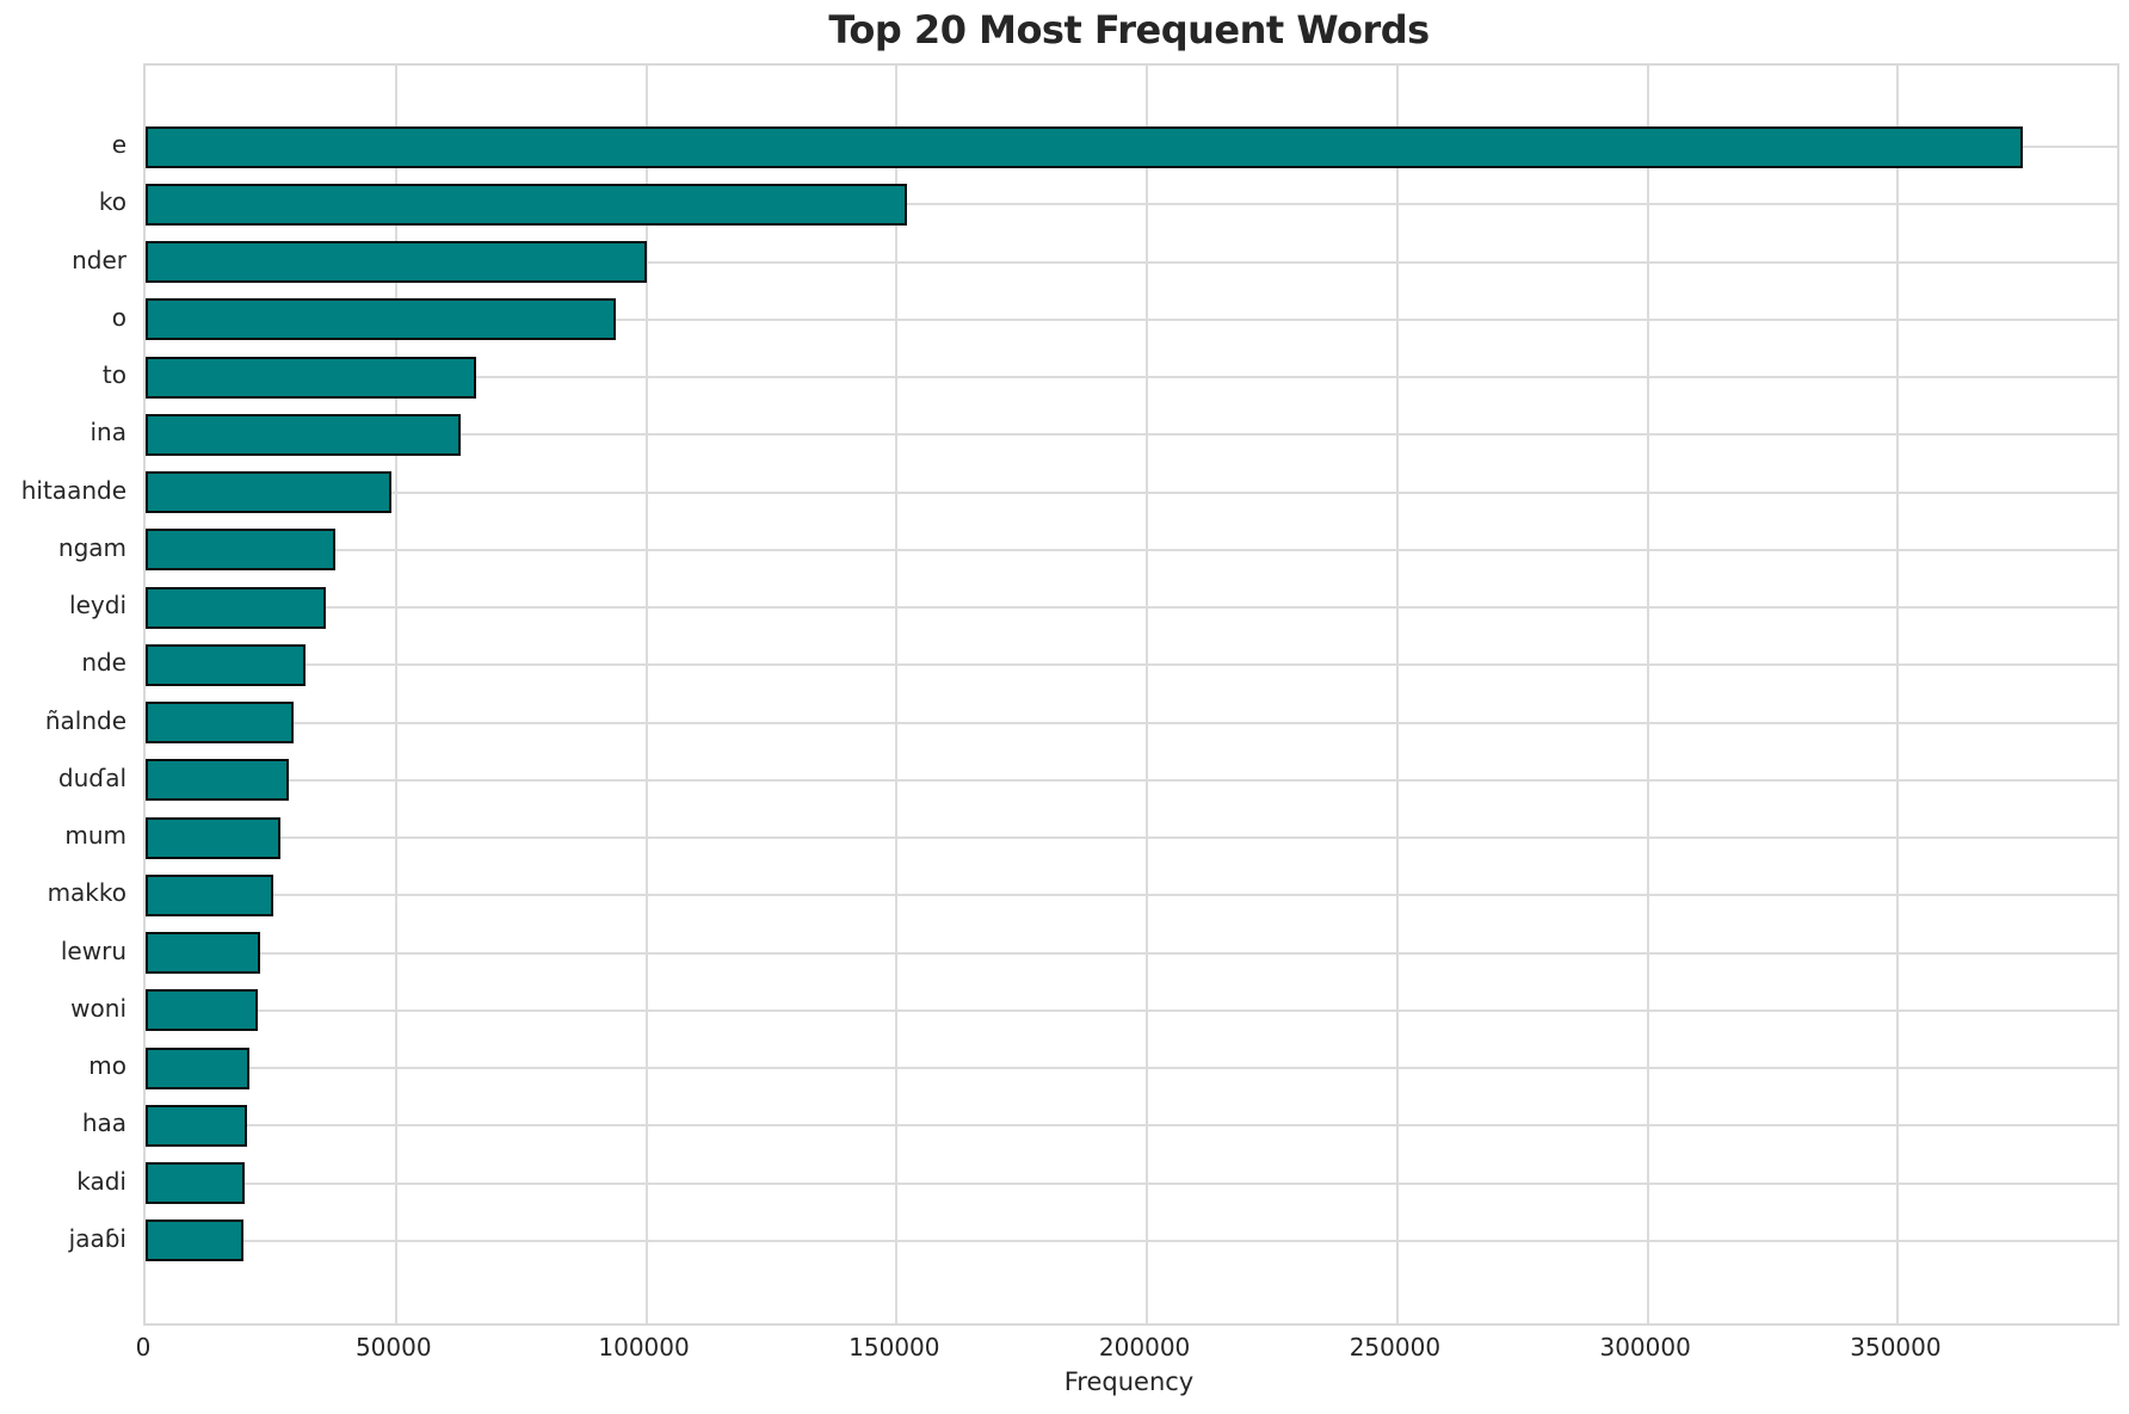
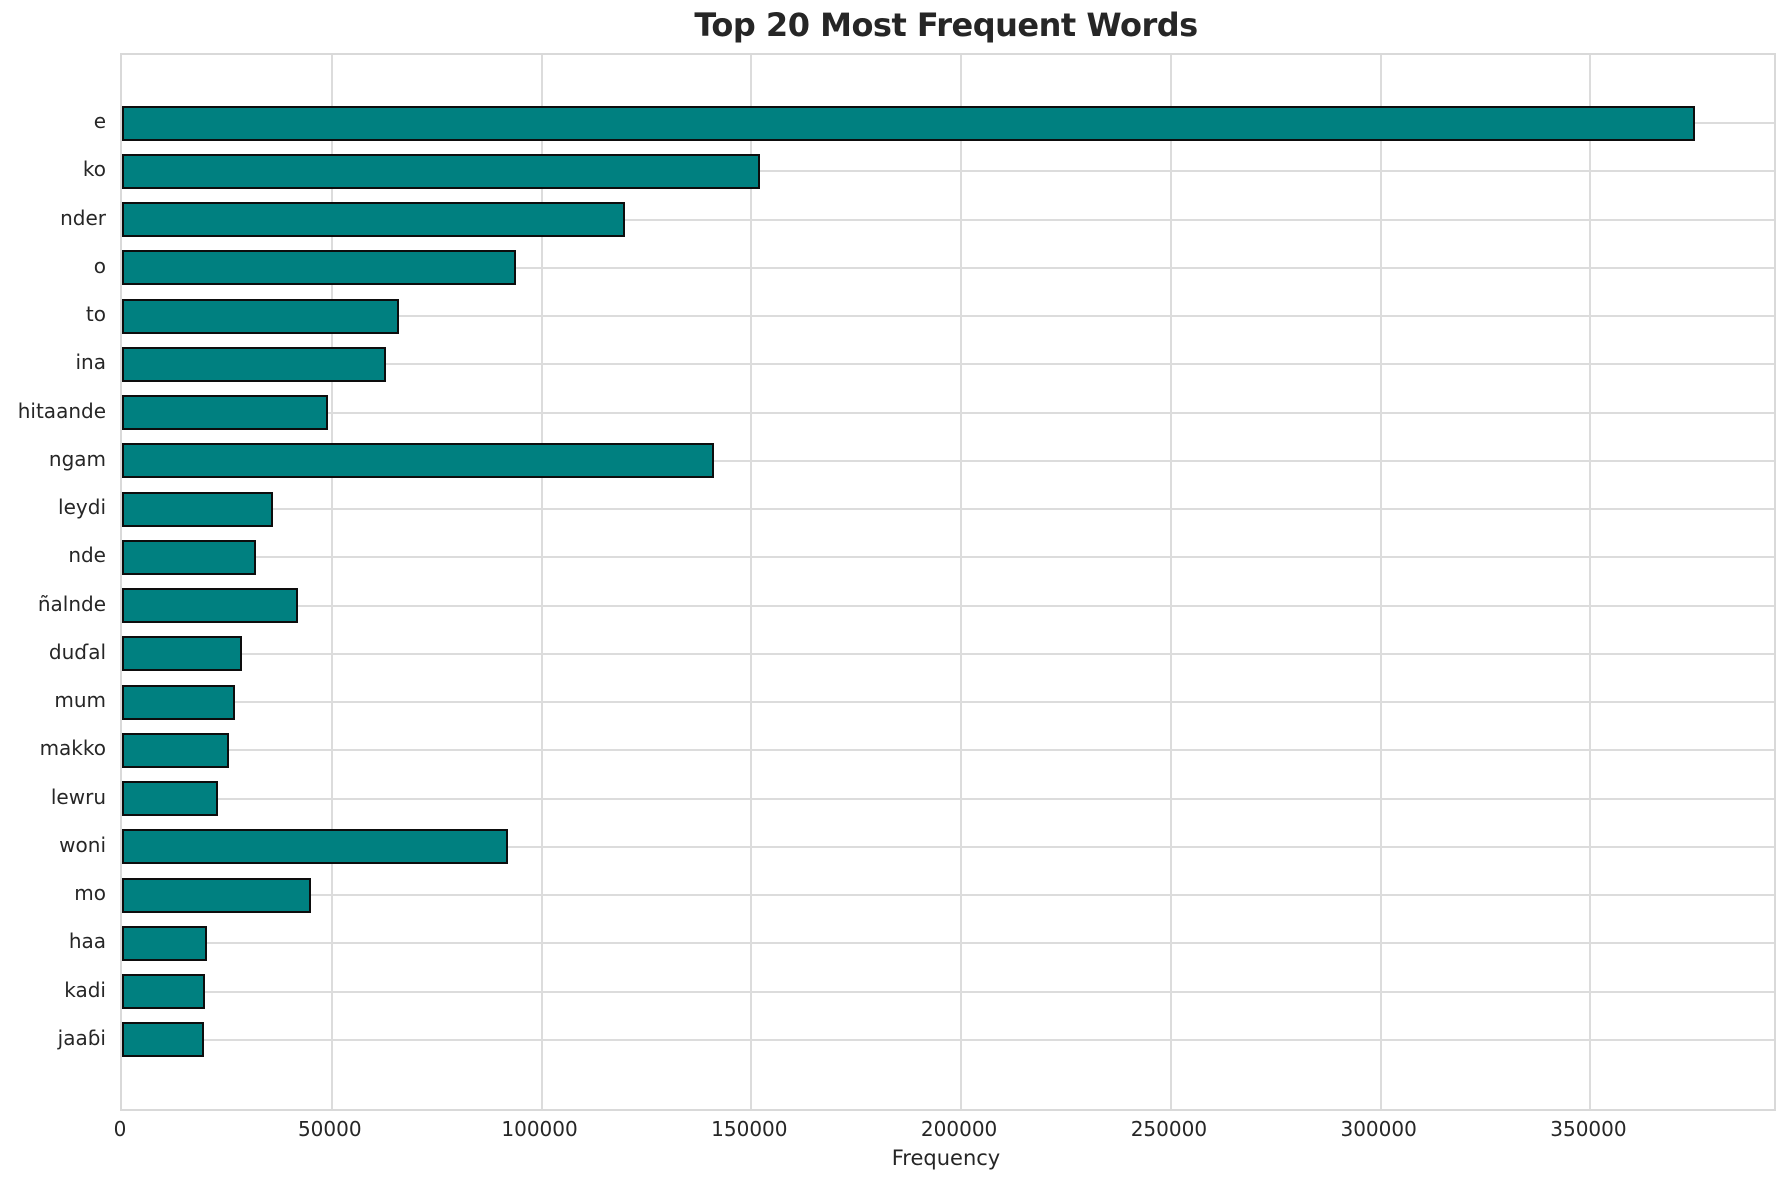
nder: 100000 -> 120000
ngam: 38000 -> 141000
ñalnde: 30000 -> 42000
woni: 22000 -> 92000
mo: 21000 -> 45000
